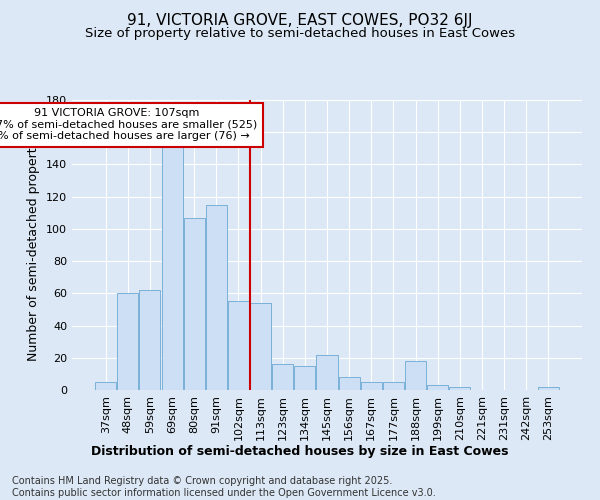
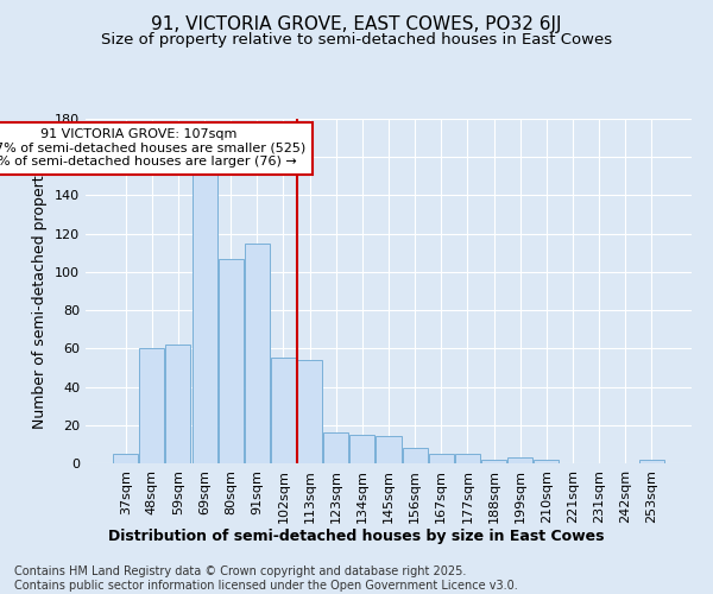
145sqm: 22 -> 14
188sqm: 18 -> 2
